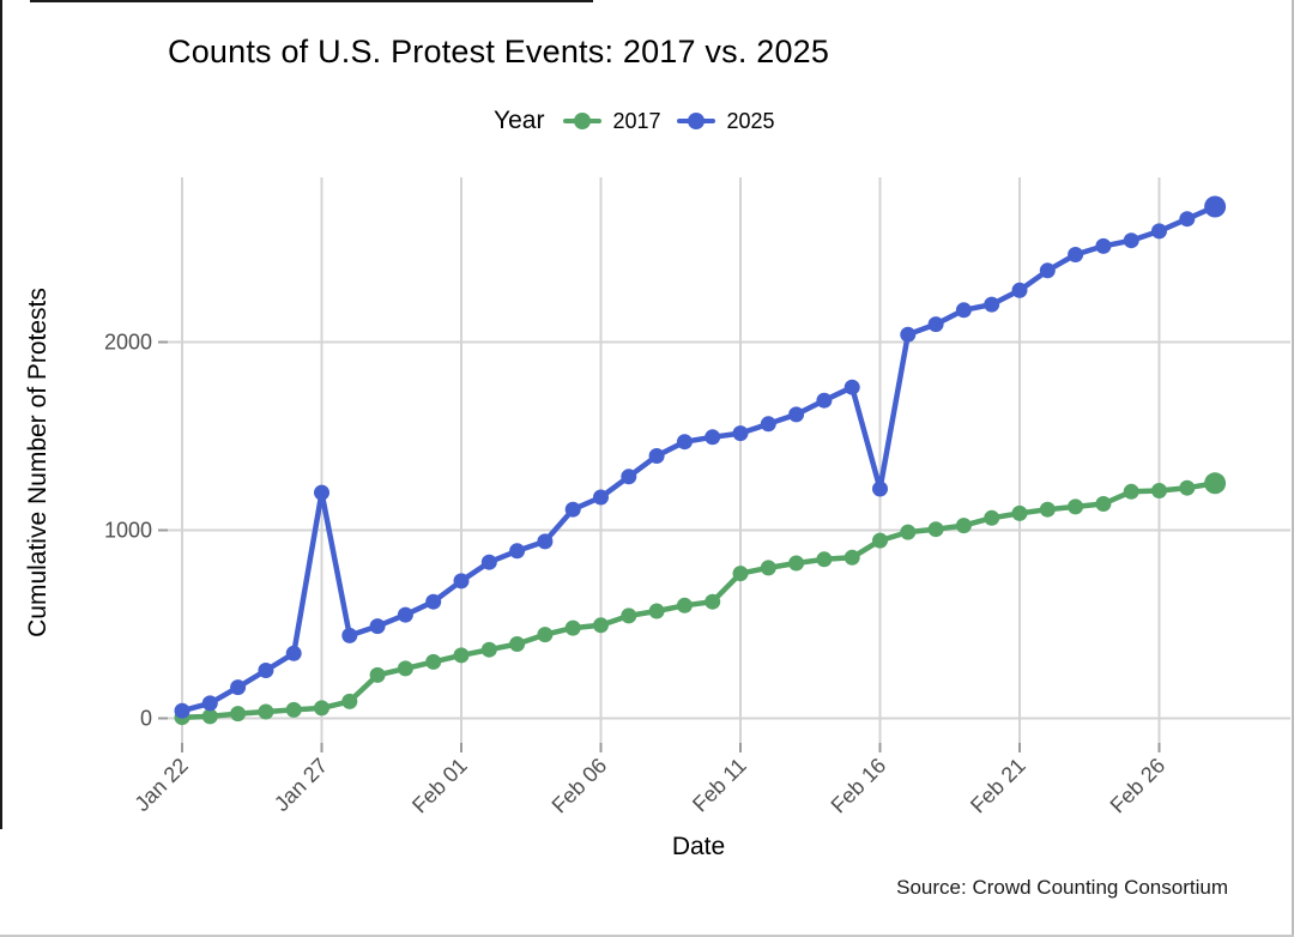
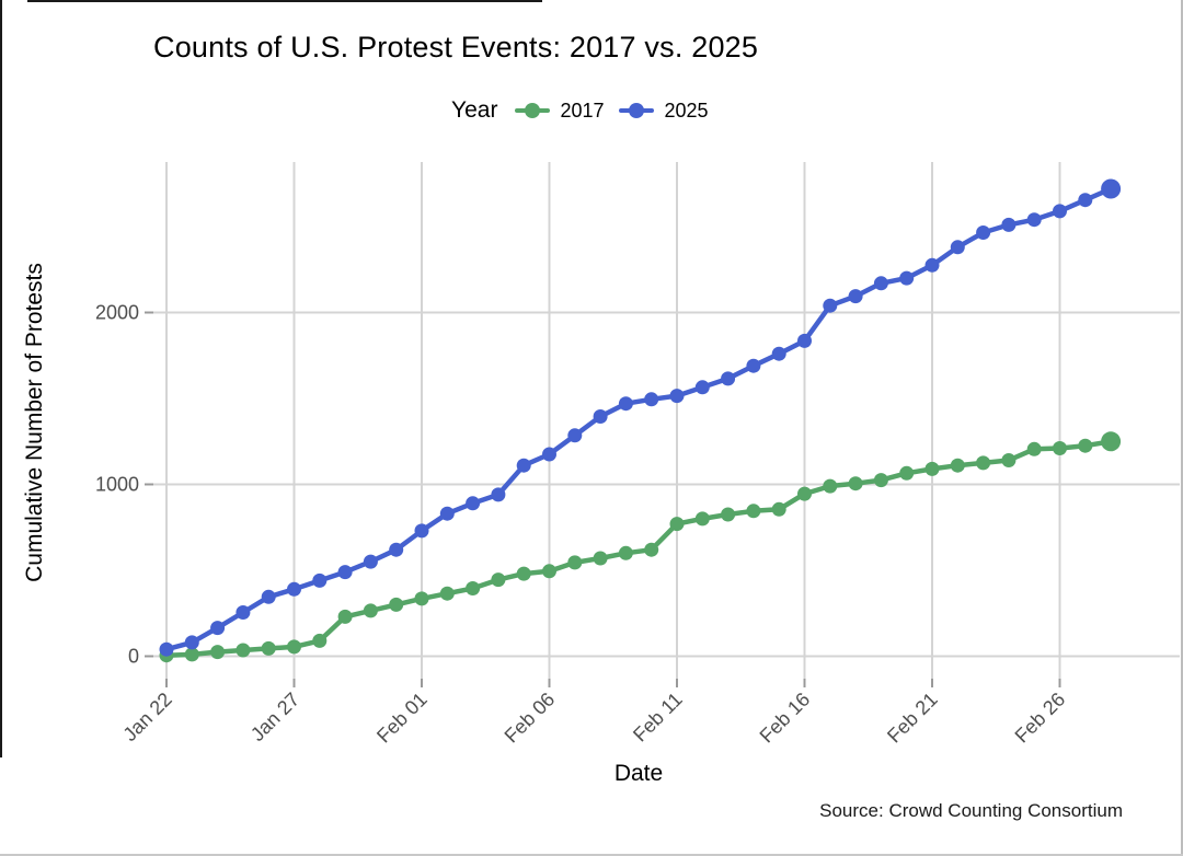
2025/Jan 27: 1200 -> 390
2025/Feb 16: 1220 -> 1840
